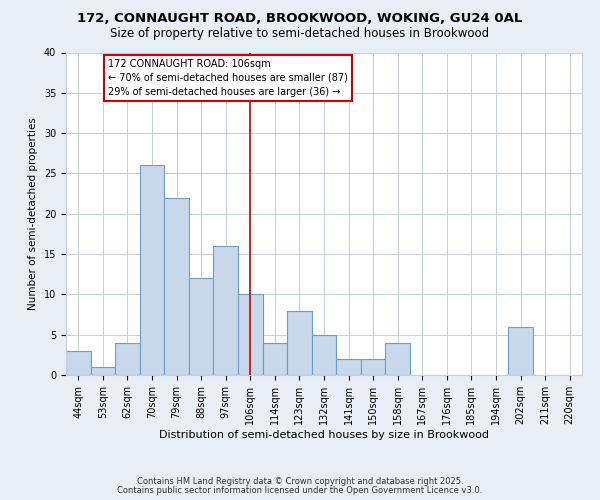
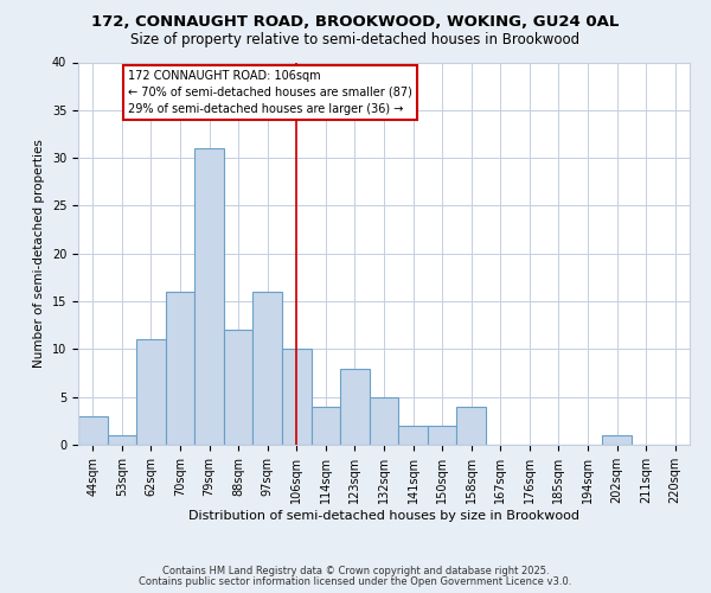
62sqm: 4 -> 11
70sqm: 26 -> 16
79sqm: 22 -> 31
202sqm: 6 -> 1
